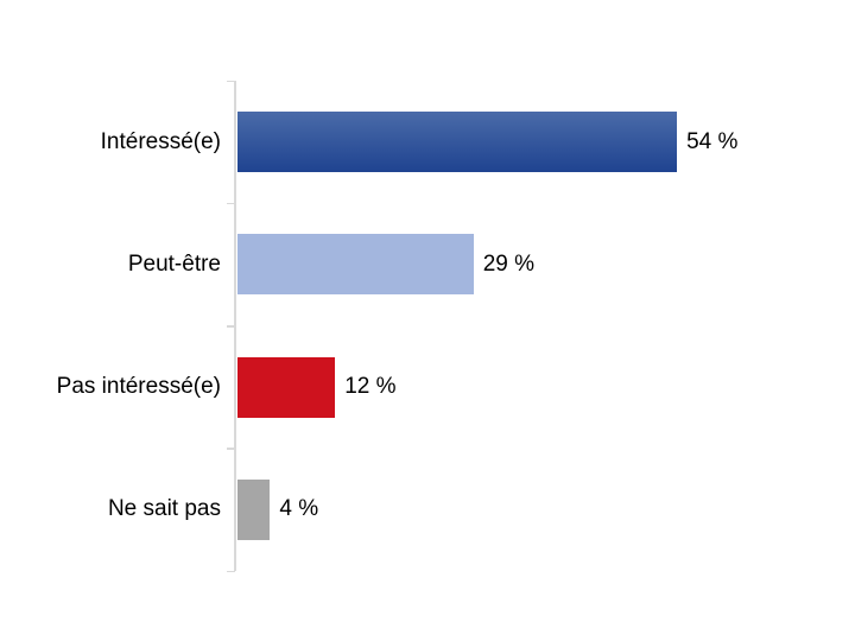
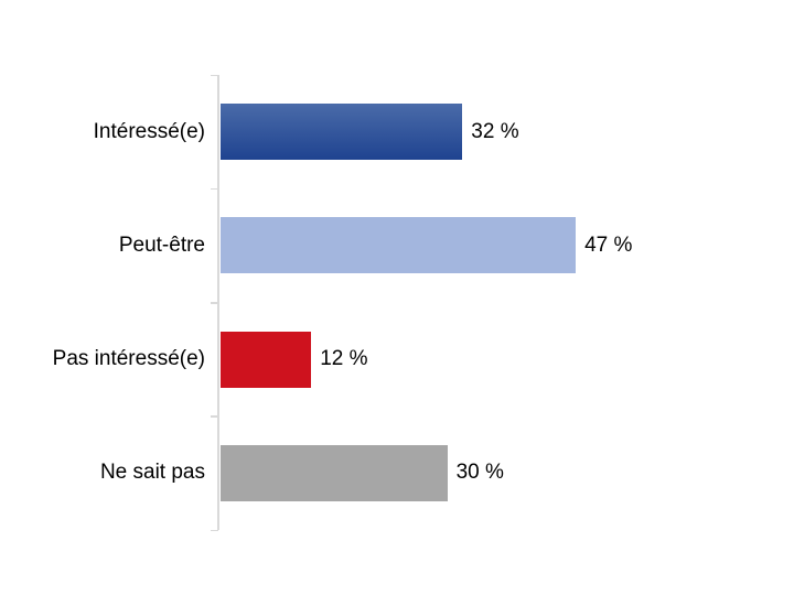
Intéressé(e): 54 -> 32
Peut-être: 29 -> 47
Ne sait pas: 4 -> 30
